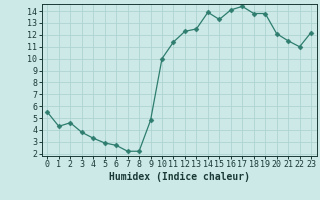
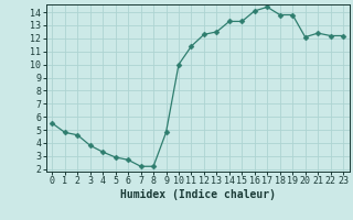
1: 4.3 -> 4.8
14: 13.9 -> 13.3
21: 11.5 -> 12.4
22: 11.0 -> 12.2
